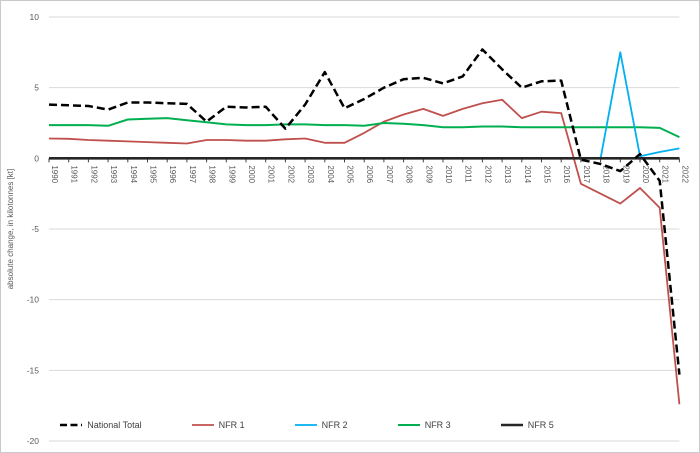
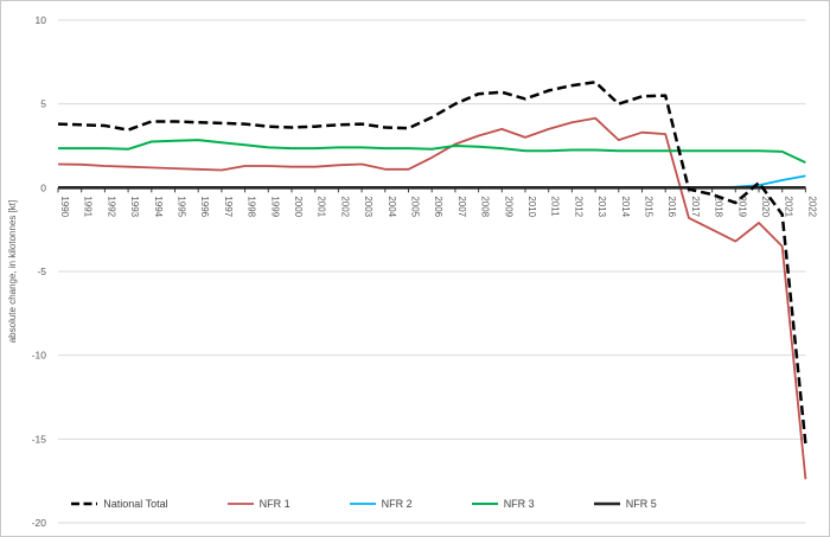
National Total/1998: 2.6 -> 3.8
National Total/2002: 2.1 -> 3.8
National Total/2004: 6.1 -> 3.6
National Total/2012: 7.7 -> 6.1
NFR 2/2019: 7.5 -> 0.1
